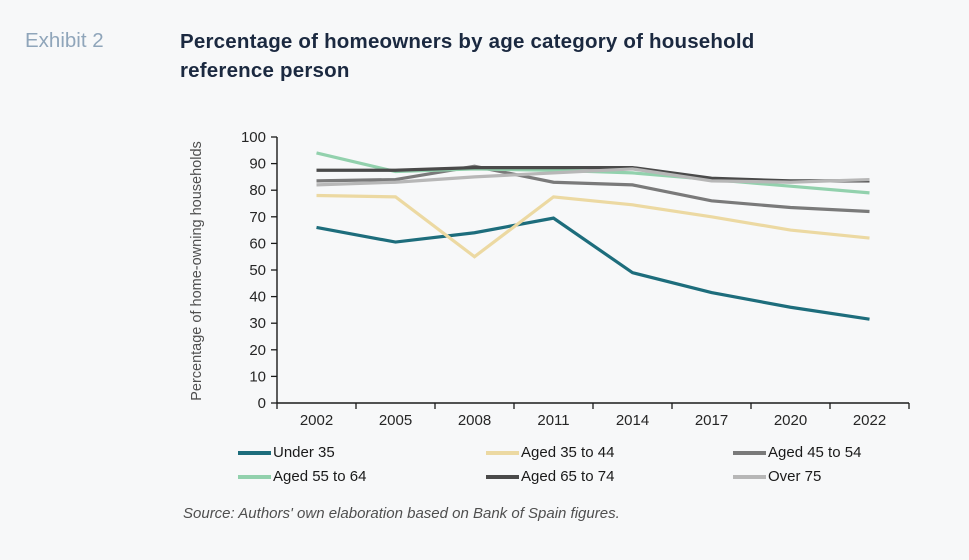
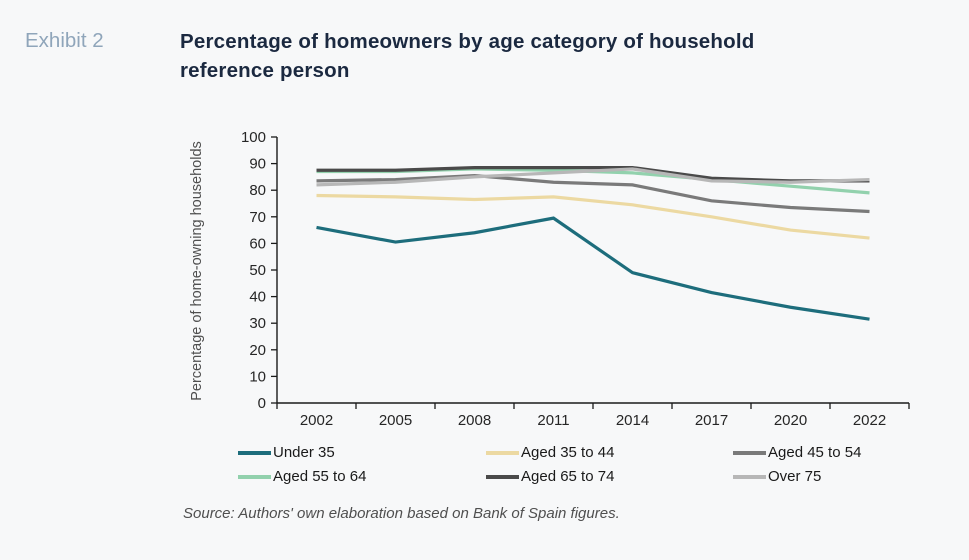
Aged 55 to 64/2002: 94 -> 87
Aged 35 to 44/2008: 55 -> 76
Aged 45 to 54/2008: 89 -> 86
